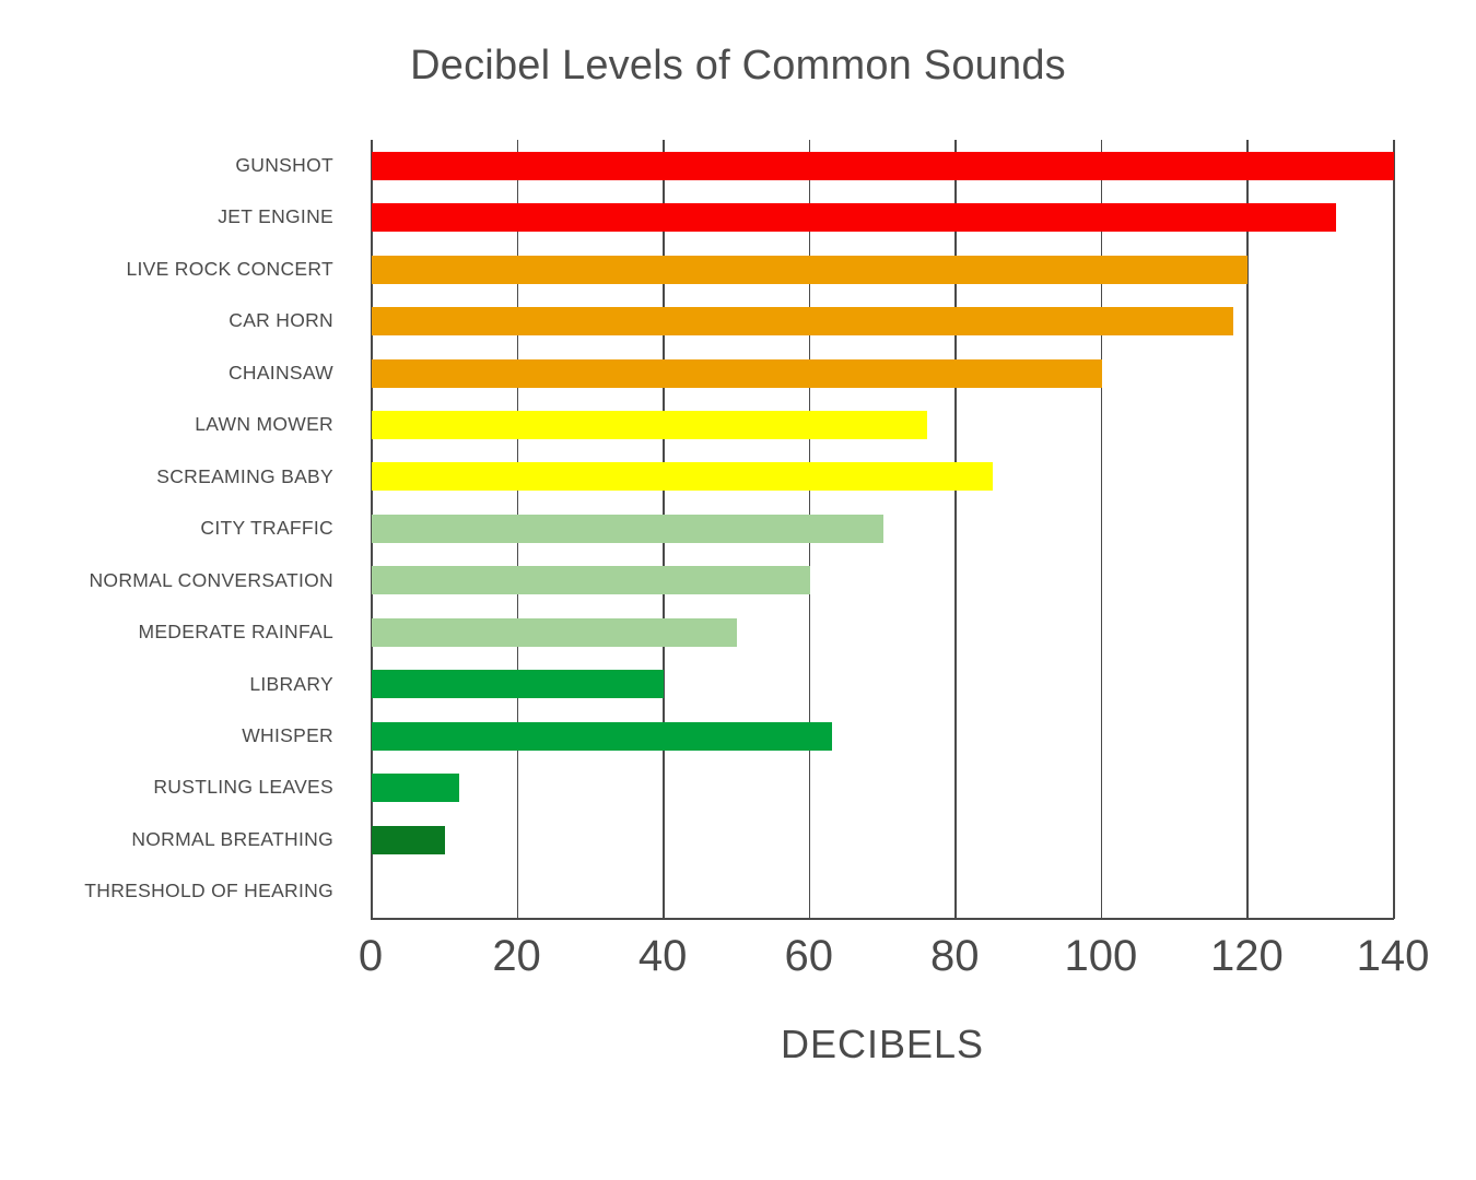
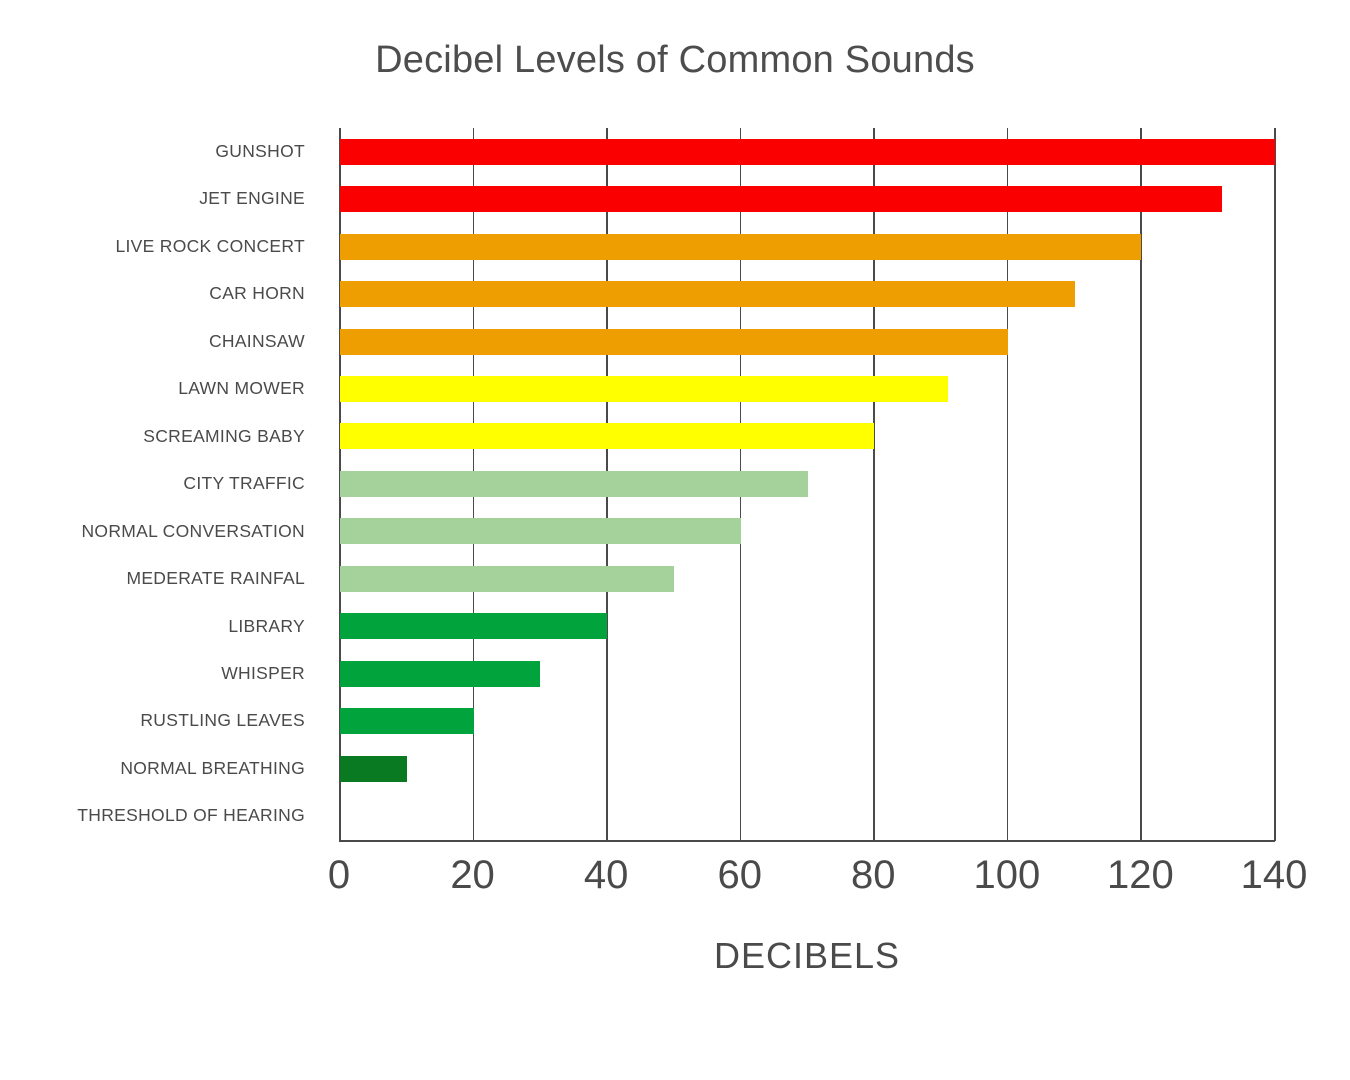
CAR HORN: 118 -> 110
LAWN MOWER: 76 -> 91
SCREAMING BABY: 85 -> 80
WHISPER: 63 -> 30
RUSTLING LEAVES: 12 -> 20
